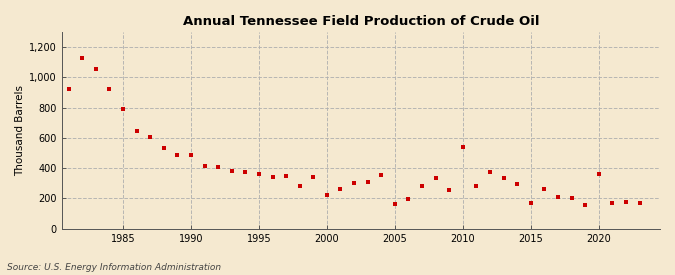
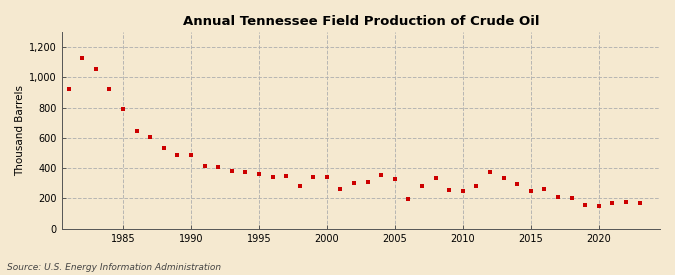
2000: 220 -> 340
2005: 160 -> 330
2010: 540 -> 250
2015: 170 -> 250
2020: 360 -> 150
